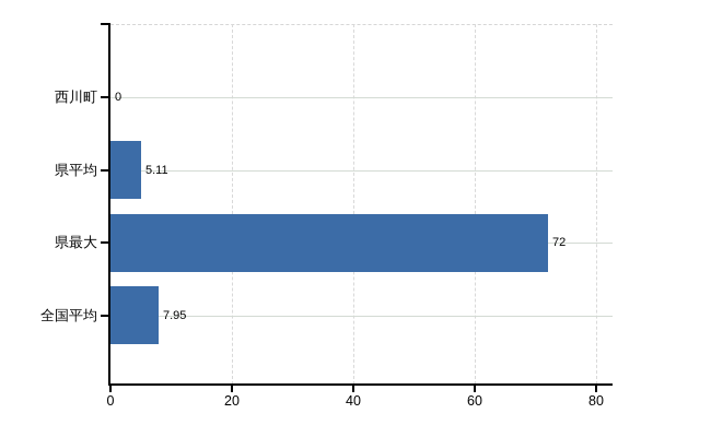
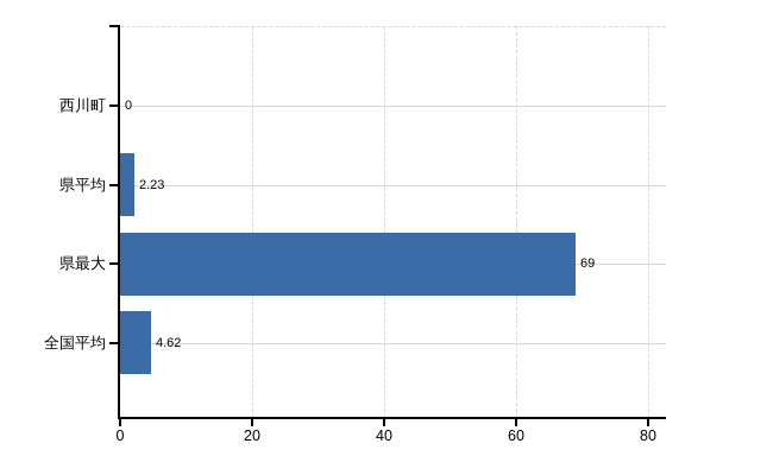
県平均: 5.11 -> 2.23
県最大: 72 -> 69
全国平均: 7.95 -> 4.62
